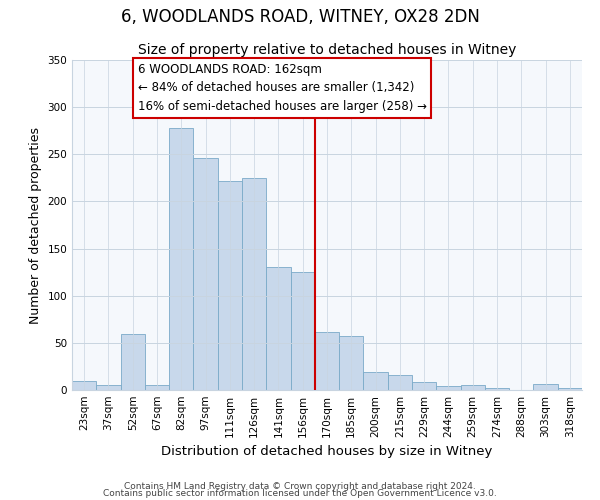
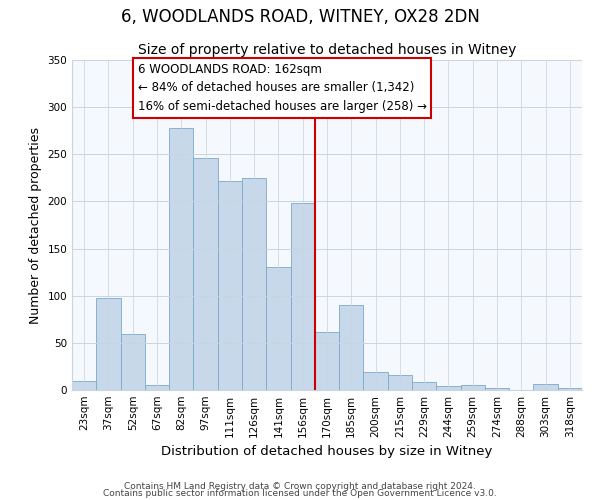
37sqm: 5 -> 98
156sqm: 125 -> 198
185sqm: 57 -> 90
